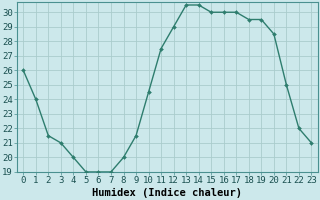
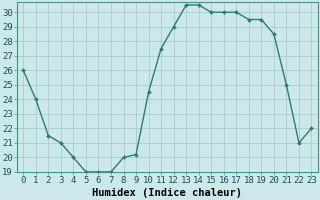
9: 21.5 -> 20.2
22: 22.0 -> 21.0
23: 21.0 -> 22.0
